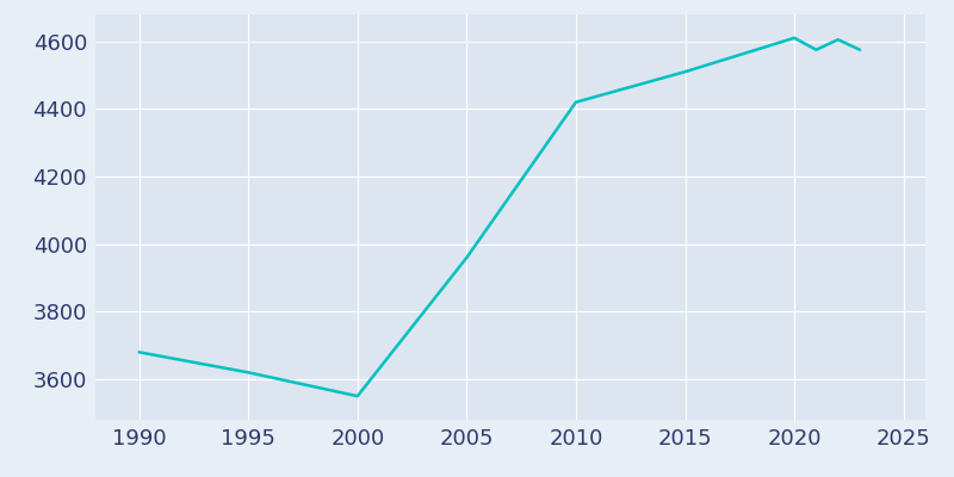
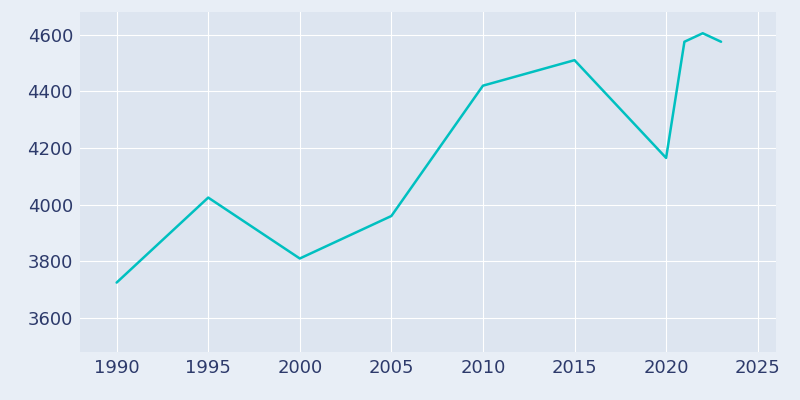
1990: 3680 -> 3725
1995: 3620 -> 4025
2000: 3550 -> 3810
2020: 4610 -> 4165
